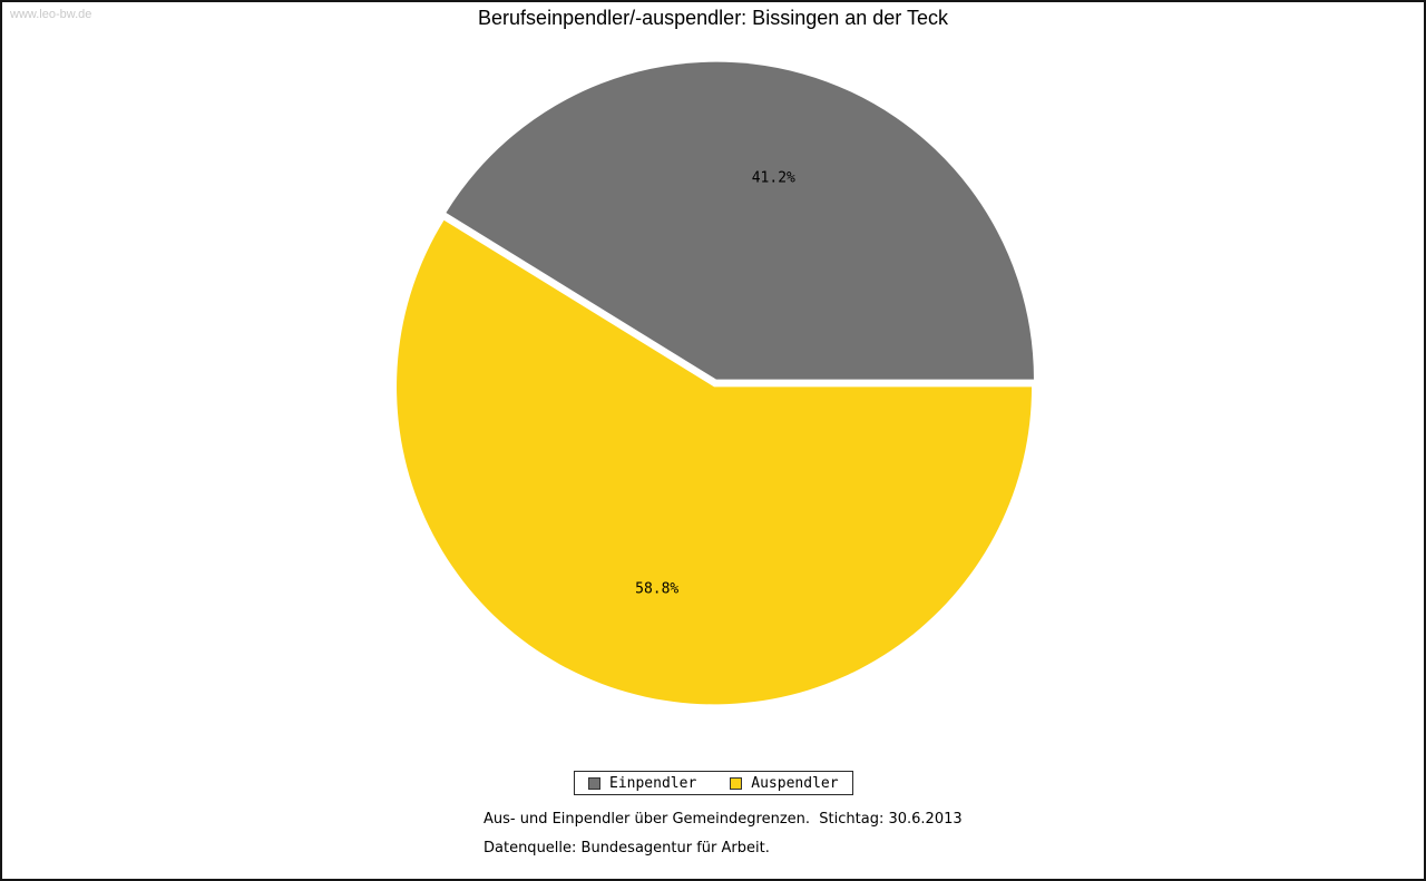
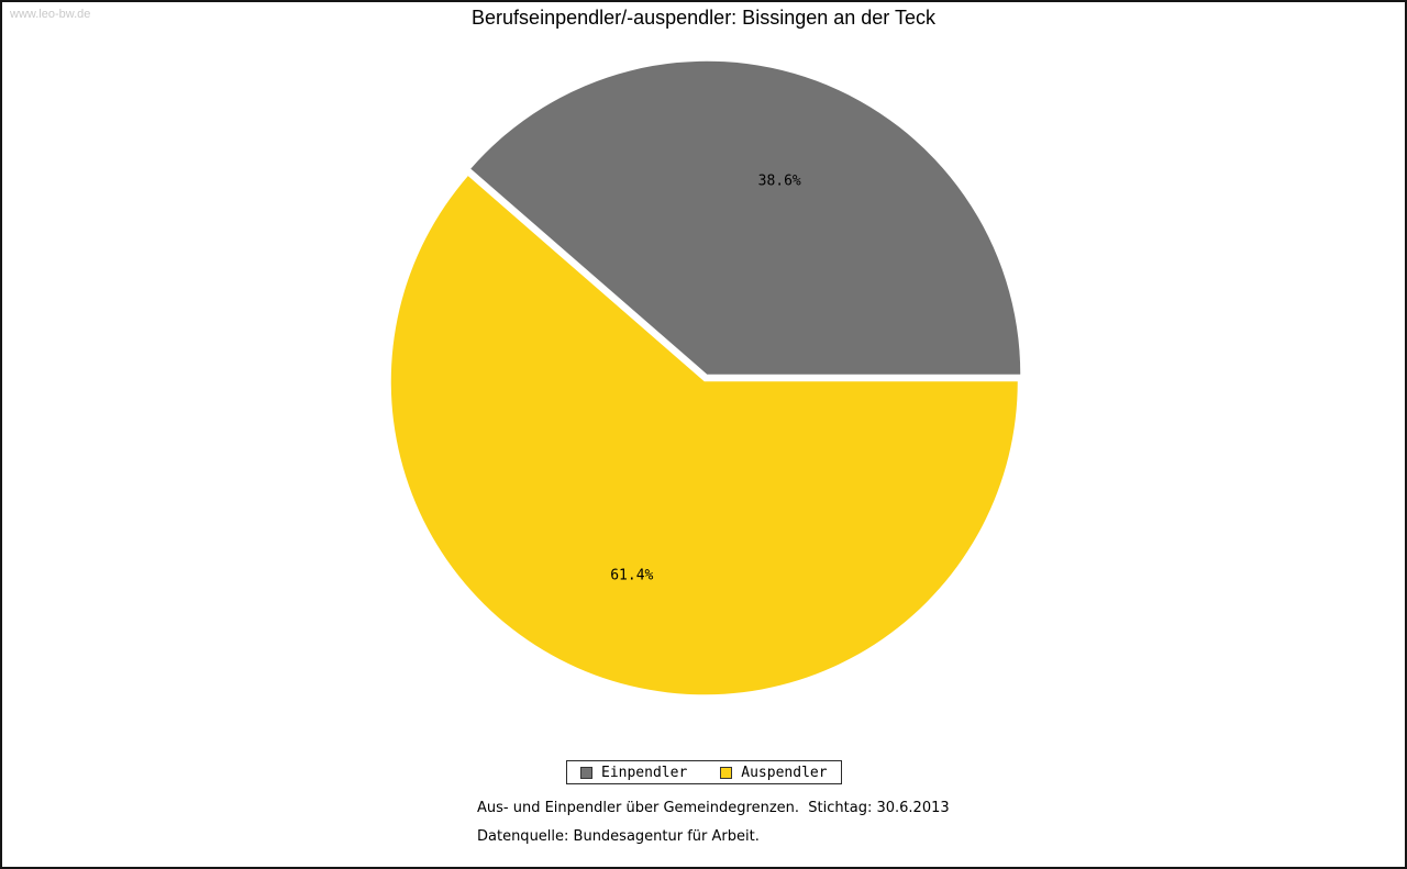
Einpendler: 41.2% -> 38.6%
Auspendler: 58.8% -> 61.4%
